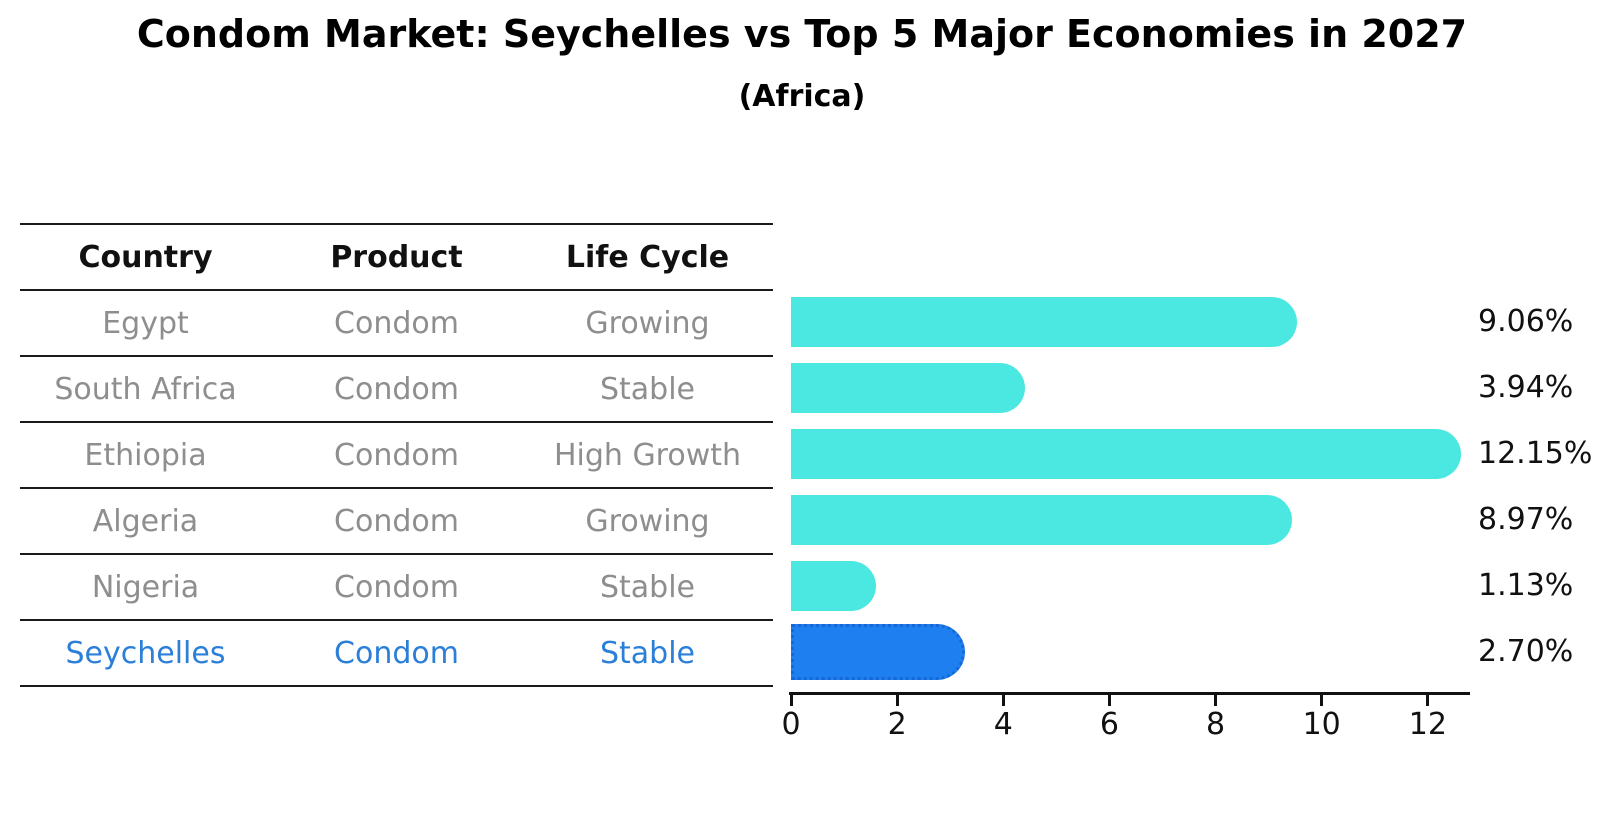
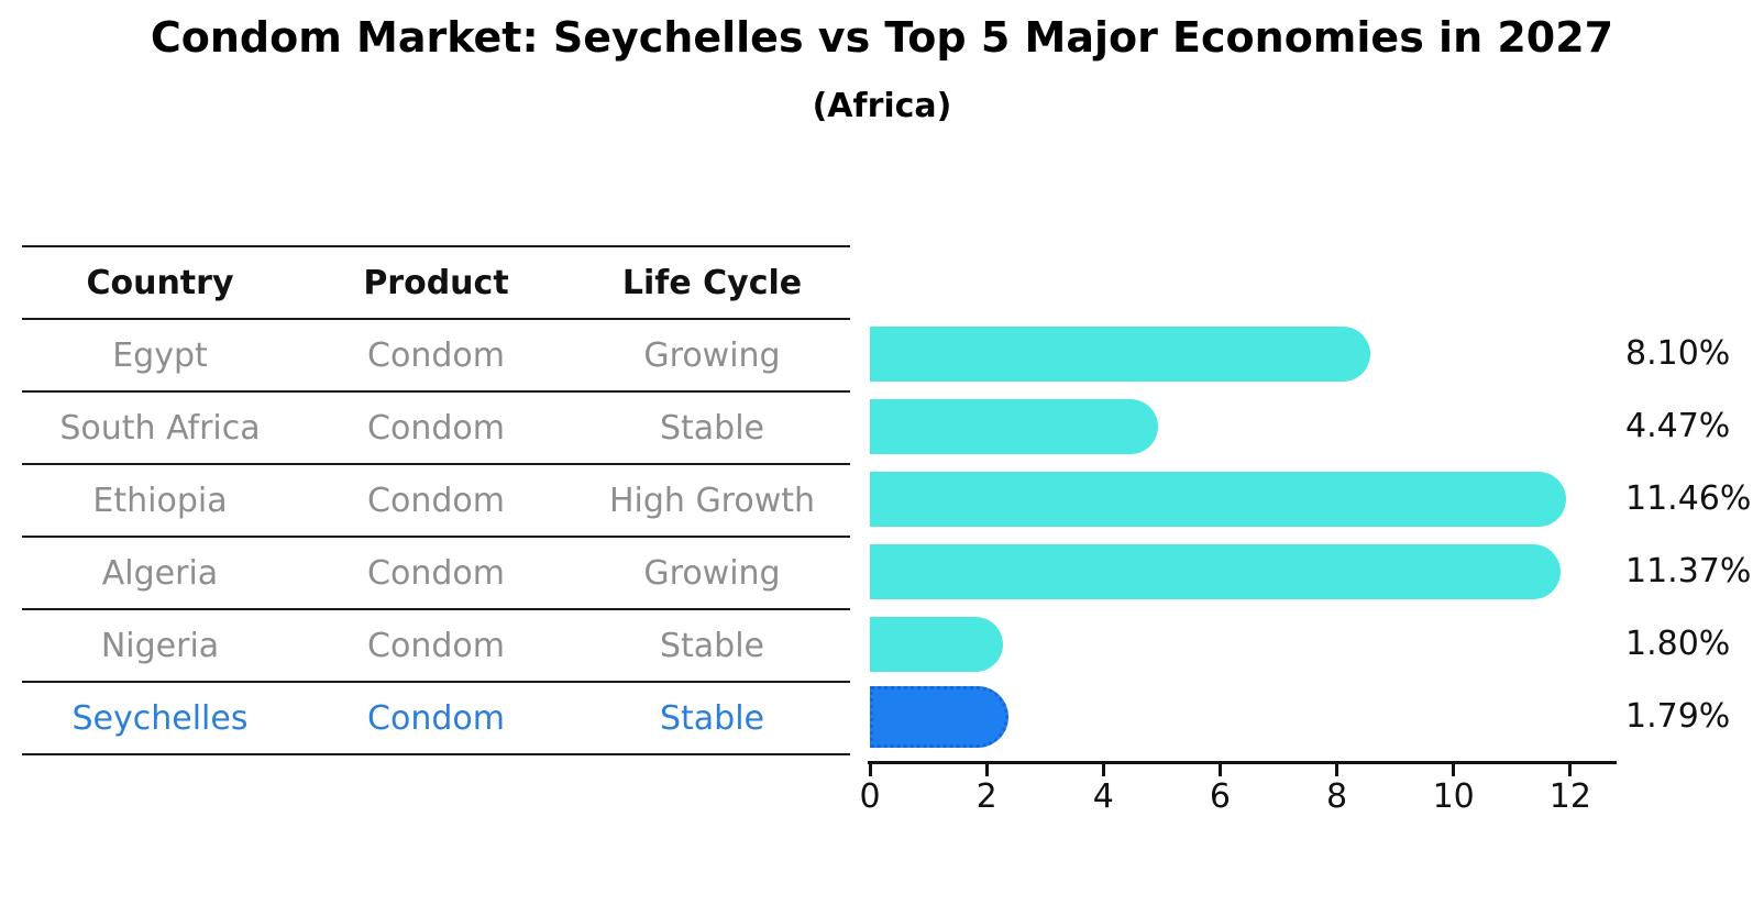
Egypt: 9.06% -> 8.10%
South Africa: 3.94% -> 4.47%
Ethiopia: 12.15% -> 11.46%
Algeria: 8.97% -> 11.37%
Nigeria: 1.13% -> 1.80%
Seychelles: 2.70% -> 1.79%
